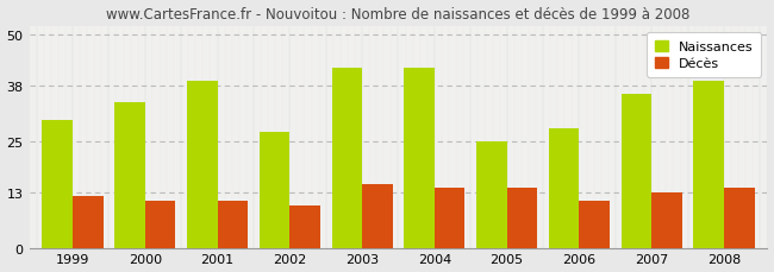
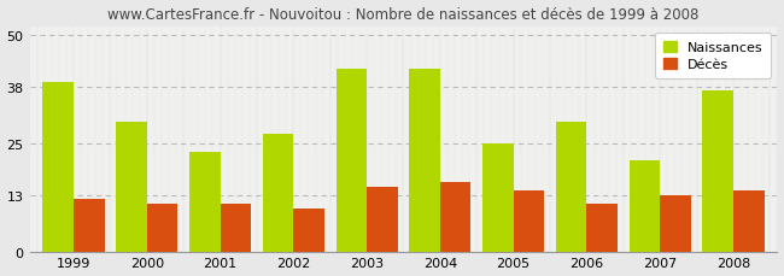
Naissances/1999: 30 -> 39
Naissances/2000: 34 -> 30
Naissances/2001: 39 -> 23
Décès/2004: 14 -> 16
Naissances/2006: 28 -> 30
Naissances/2007: 36 -> 21
Naissances/2008: 39 -> 37
